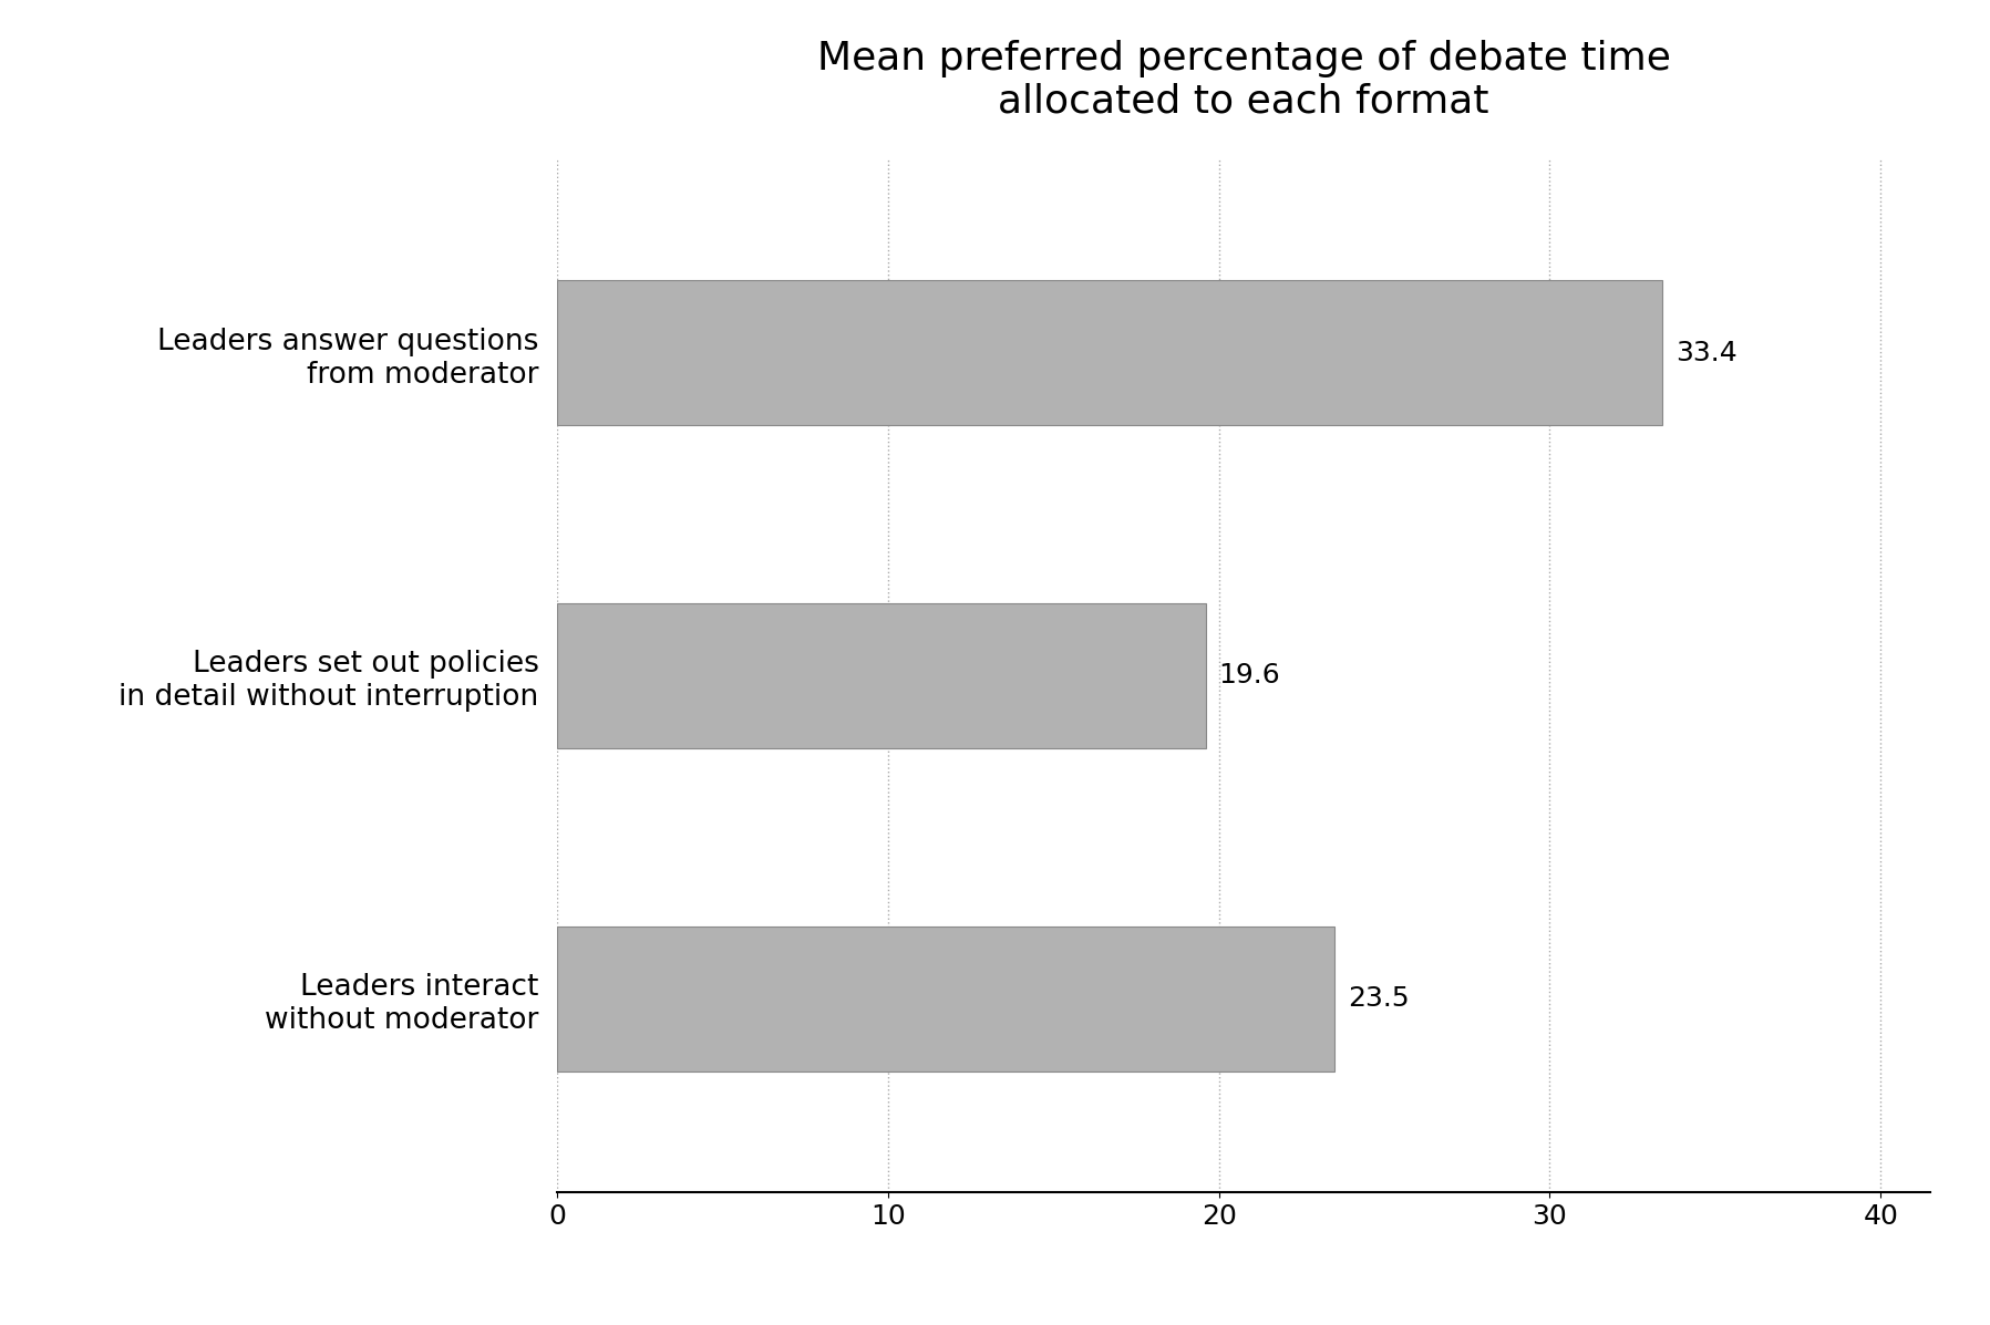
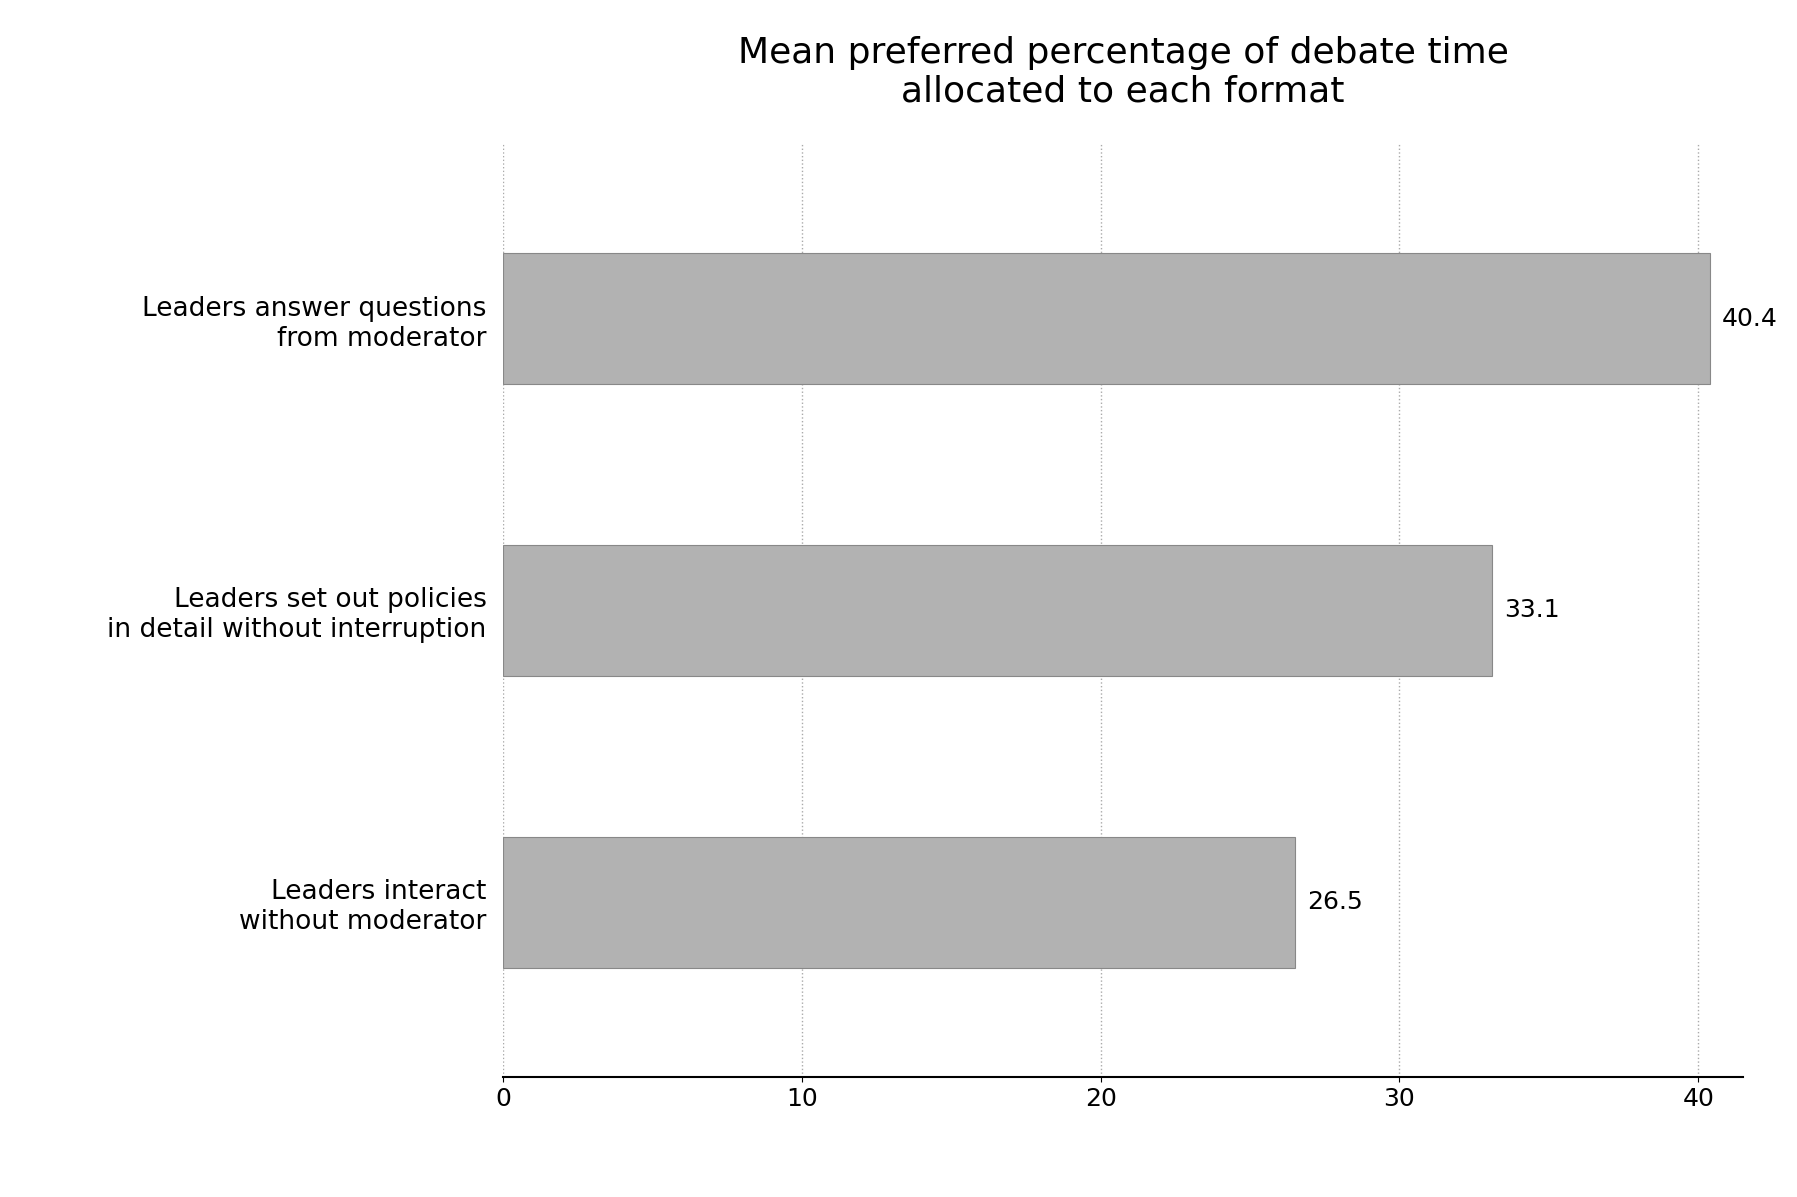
Leaders answer questions from moderator: 33.4 -> 40.4
Leaders set out policies in detail without interruption: 19.6 -> 33.1
Leaders interact without moderator: 23.5 -> 26.5
